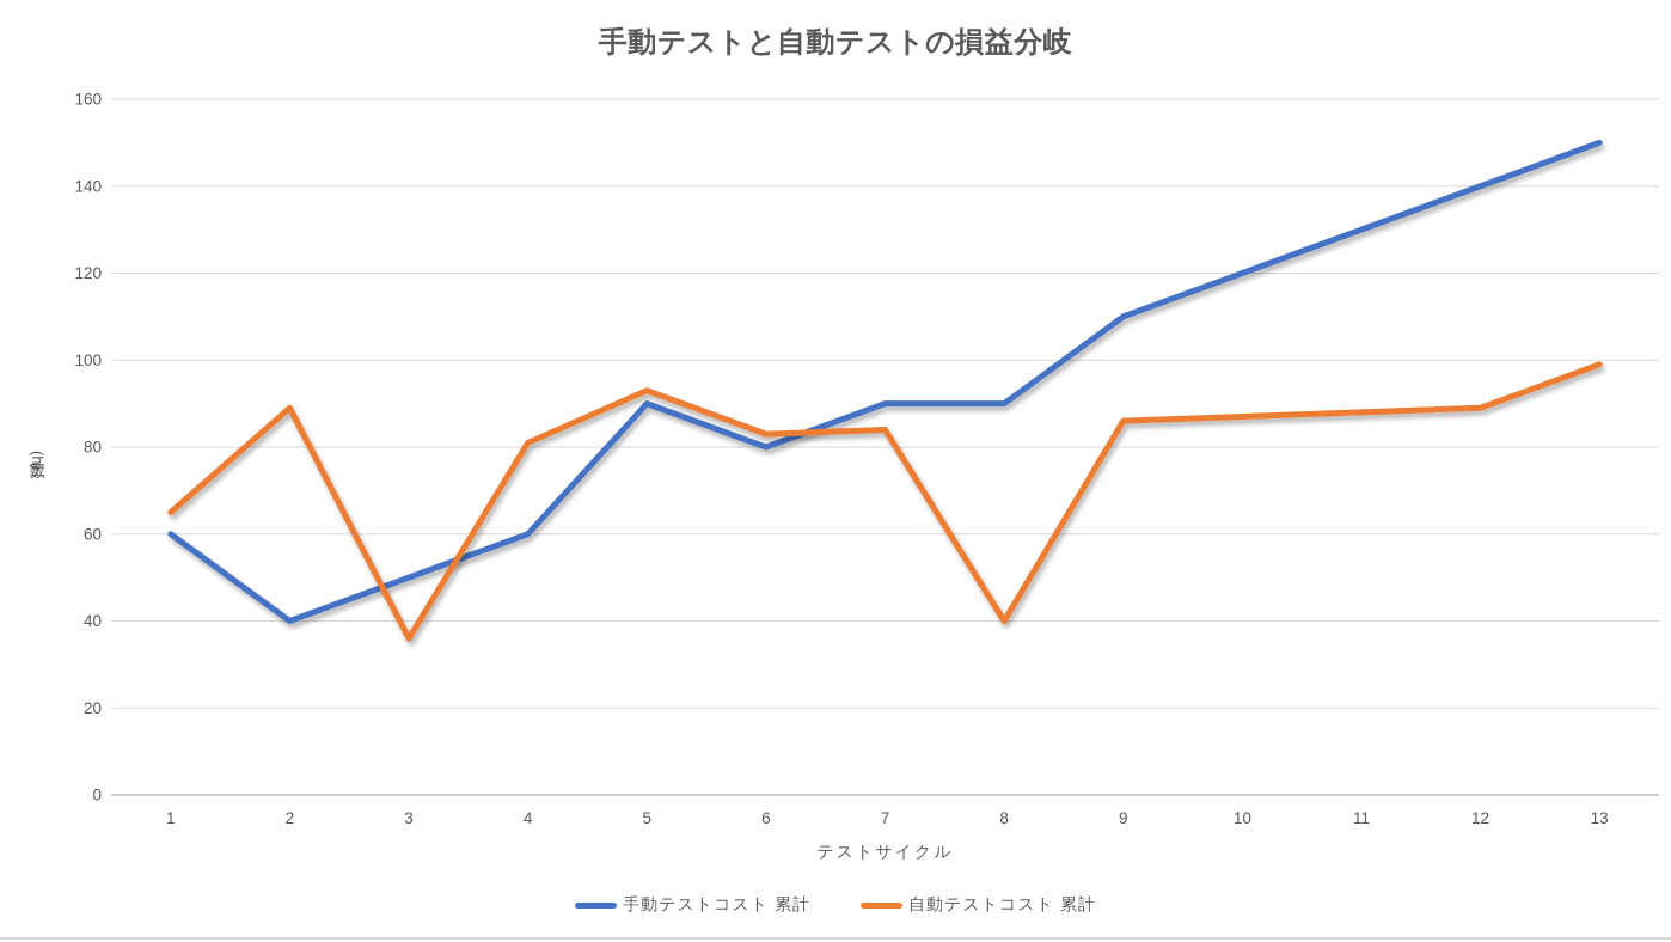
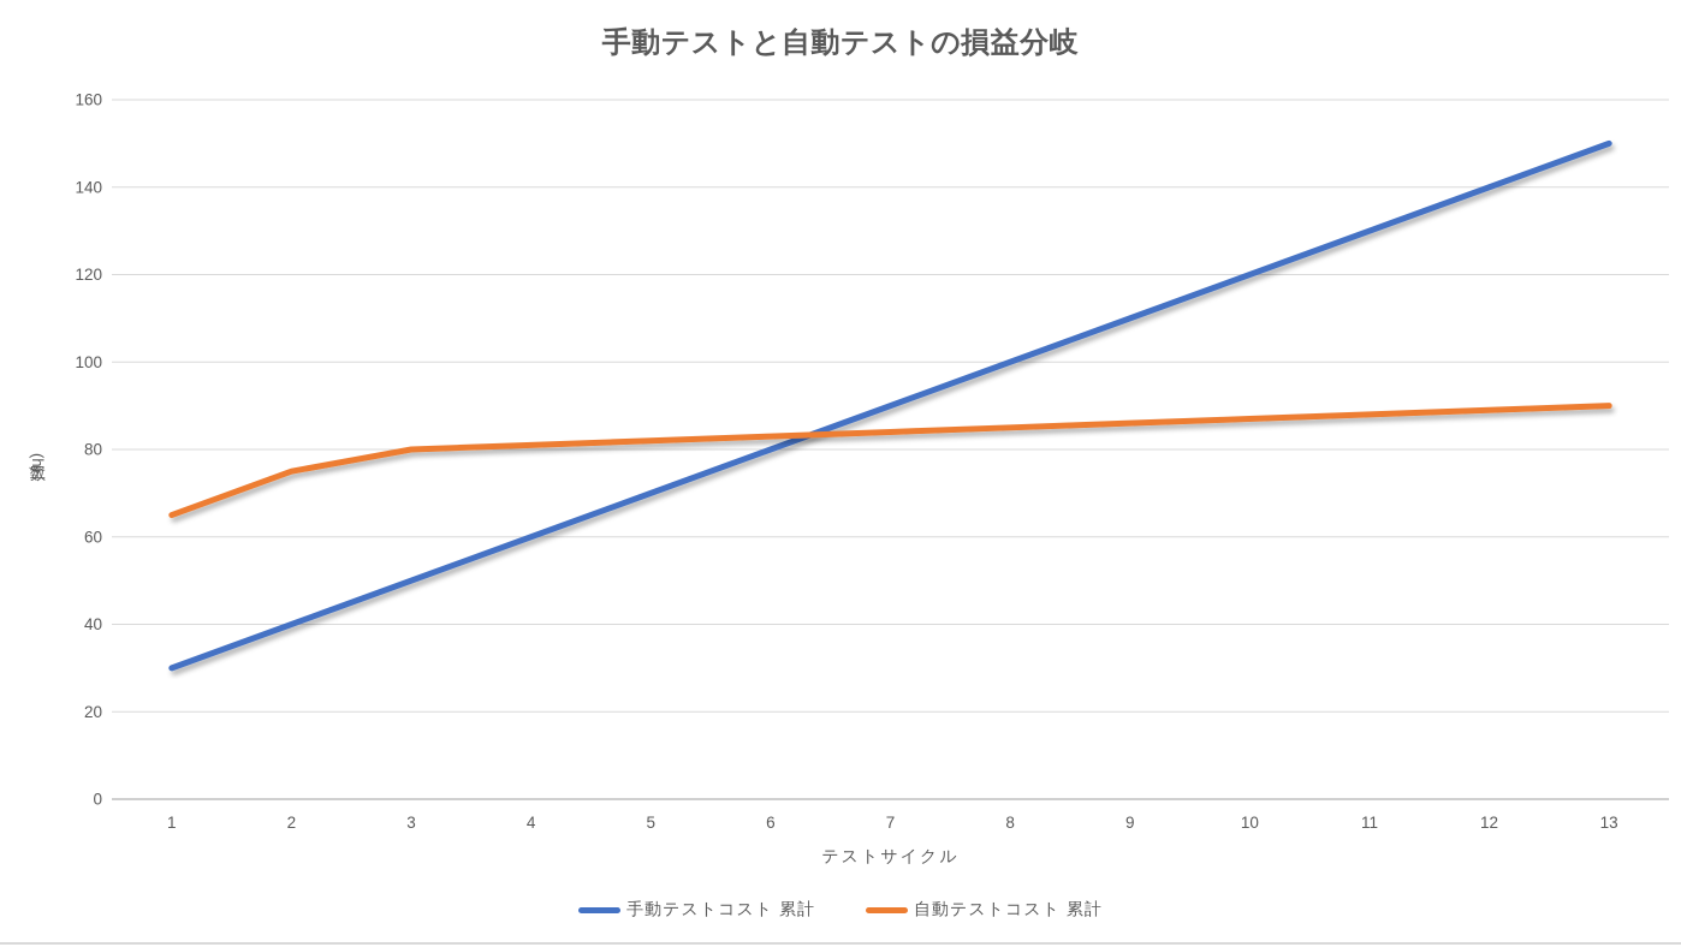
手動テストコスト 累計/1: 60 -> 30
自動テストコスト 累計/2: 89 -> 75
自動テストコスト 累計/3: 36 -> 80
手動テストコスト 累計/5: 90 -> 70
自動テストコスト 累計/5: 93 -> 82
手動テストコスト 累計/8: 90 -> 100
自動テストコスト 累計/8: 40 -> 85
自動テストコスト 累計/13: 99 -> 90
